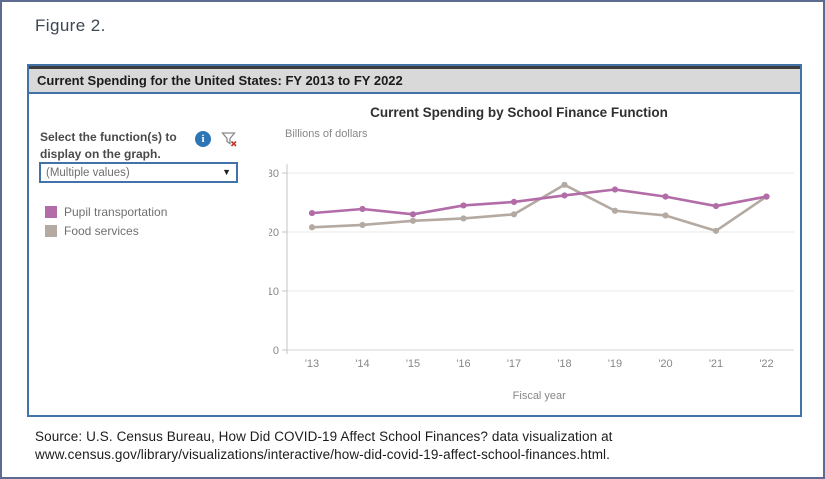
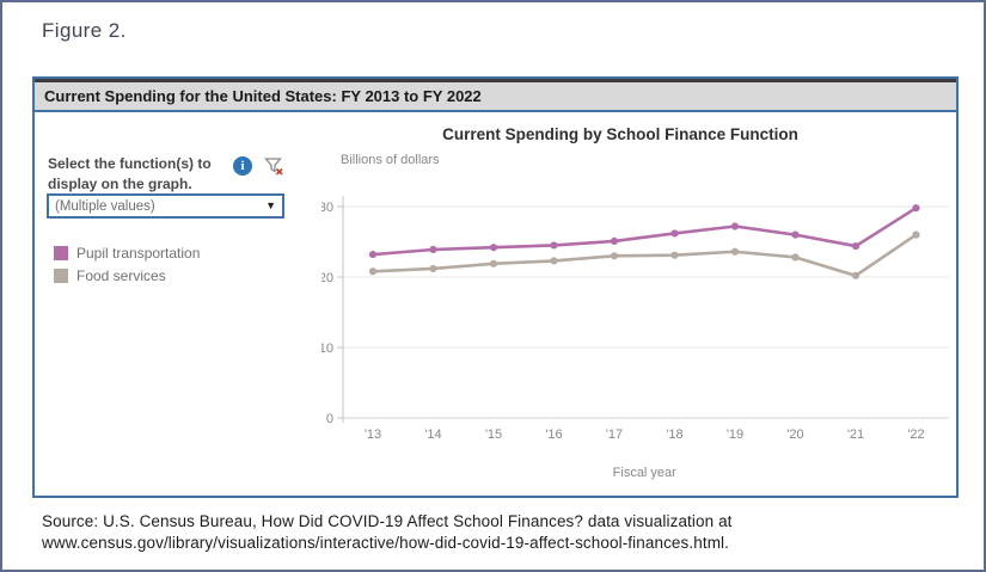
Pupil transportation/'15: 23 -> 24
Food services/'18: 28 -> 23
Pupil transportation/'22: 26 -> 30
